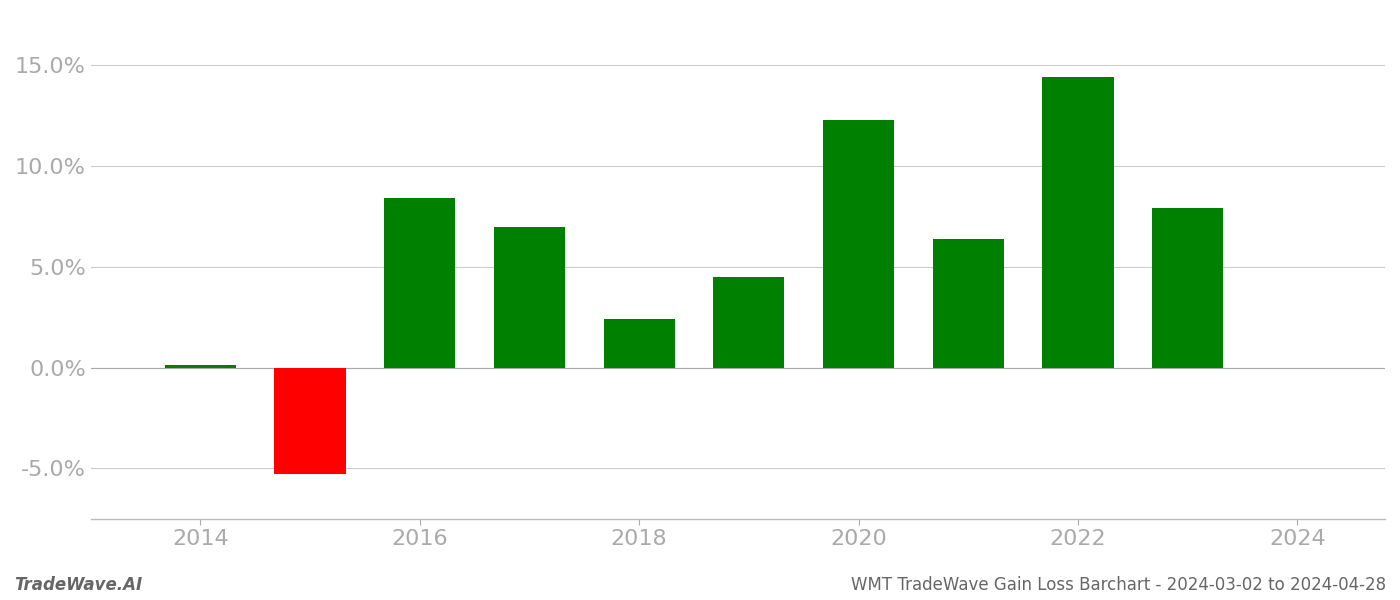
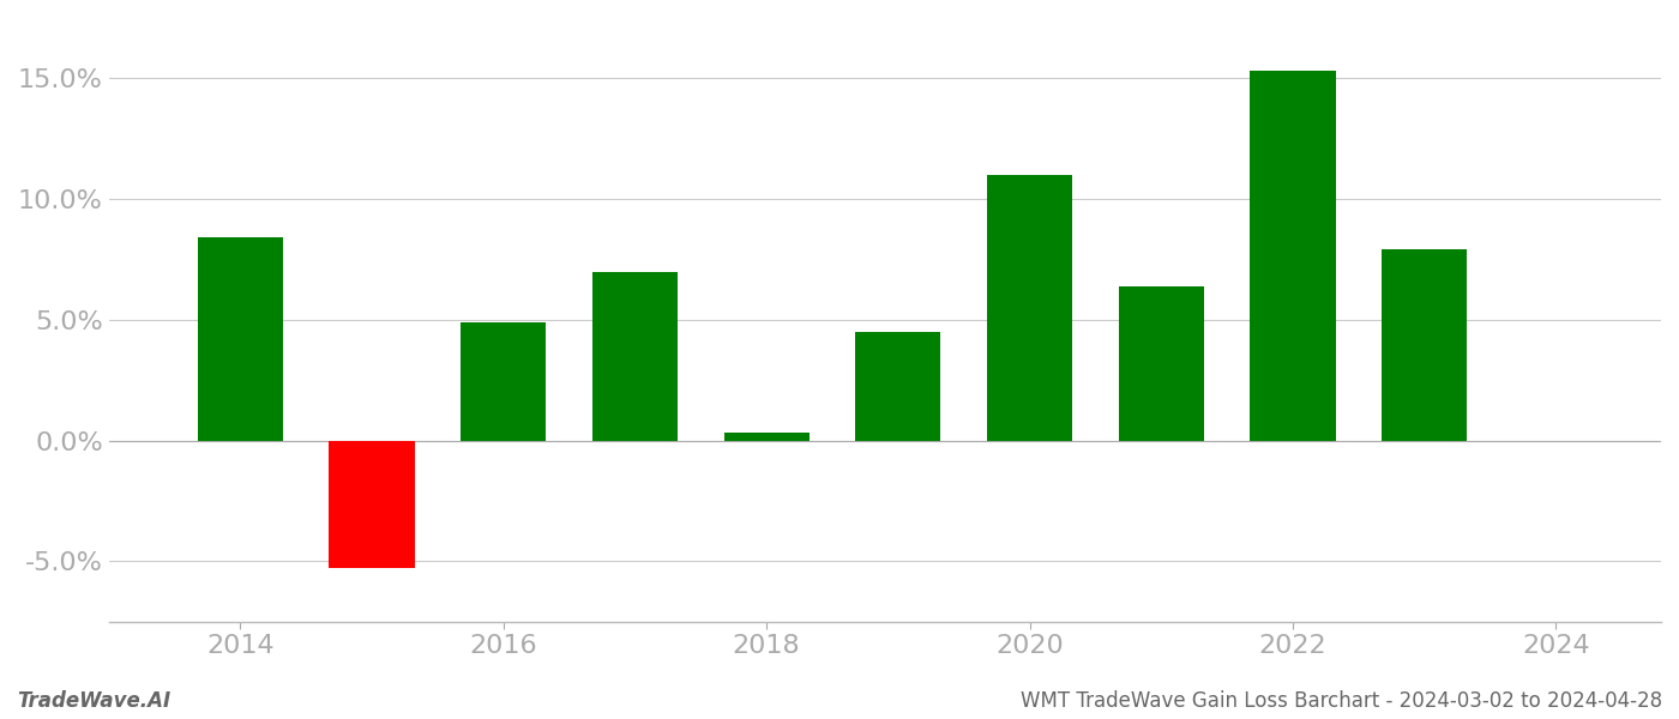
2014: 0.1% -> 8.4%
2016: 8.4% -> 4.9%
2018: 2.4% -> 0.3%
2020: 12.3% -> 11.0%
2022: 14.4% -> 15.3%
